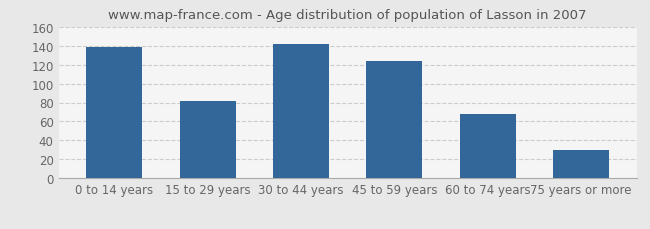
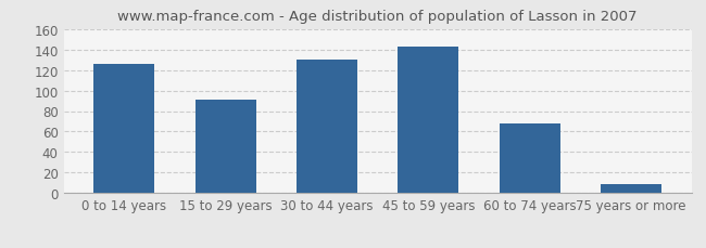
0 to 14 years: 138 -> 126
15 to 29 years: 82 -> 91
30 to 44 years: 142 -> 130
45 to 59 years: 124 -> 143
75 years or more: 30 -> 9
